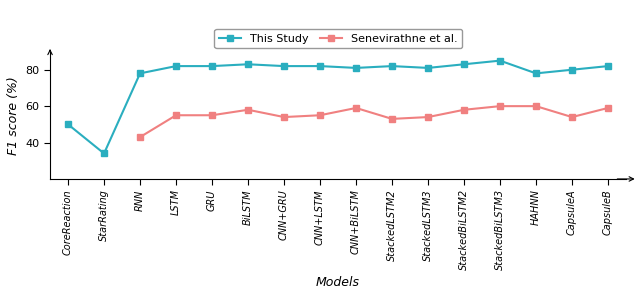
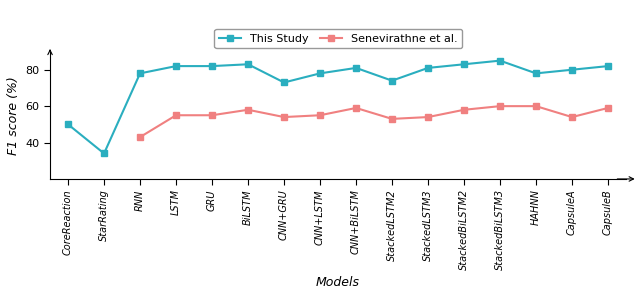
This Study/CNN+GRU: 82 -> 73
This Study/CNN+LSTM: 82 -> 78
This Study/StackedLSTM2: 82 -> 74
